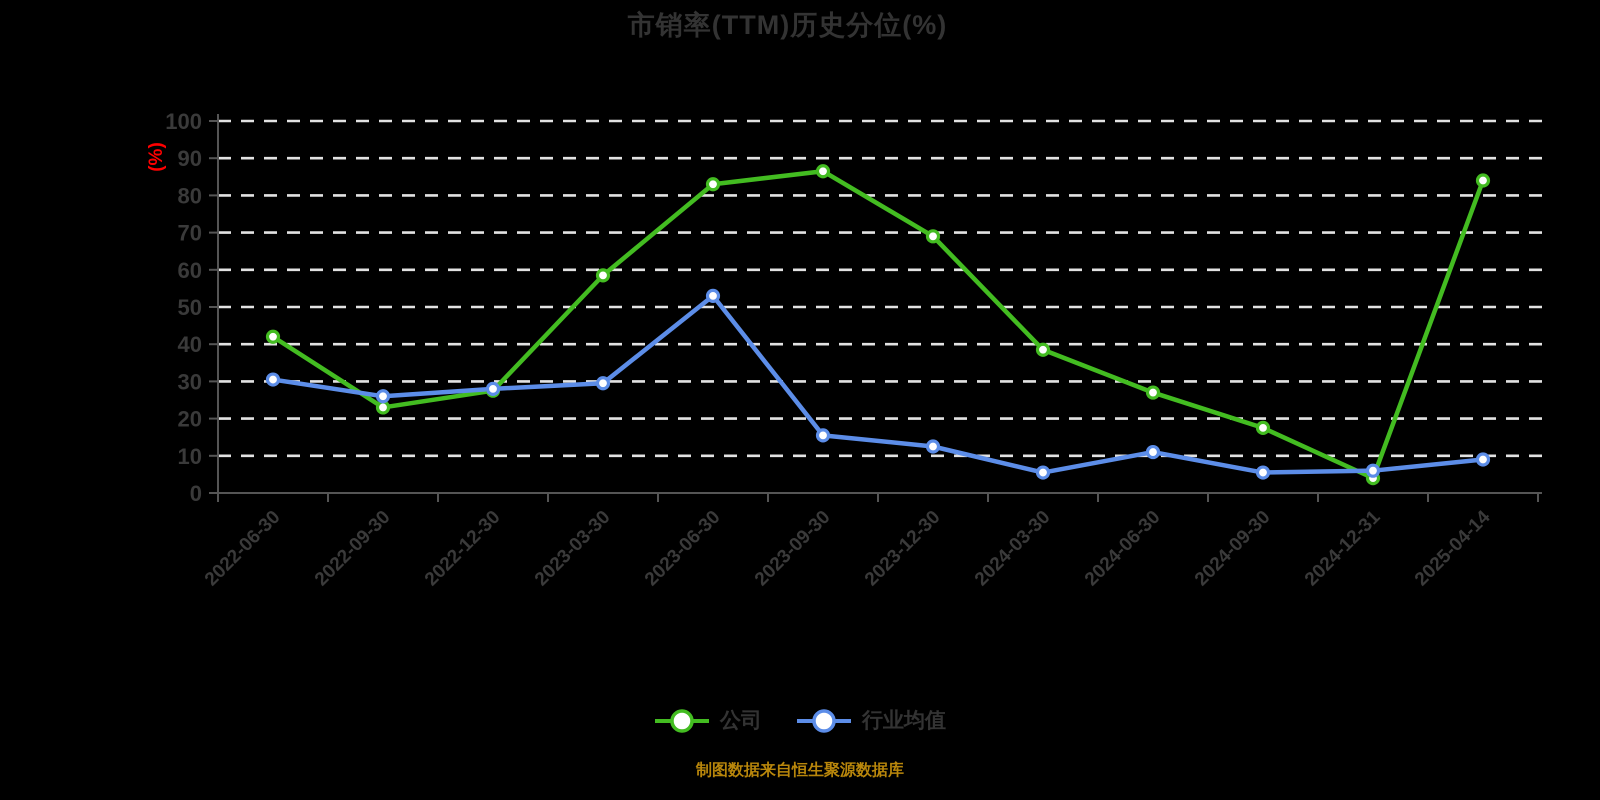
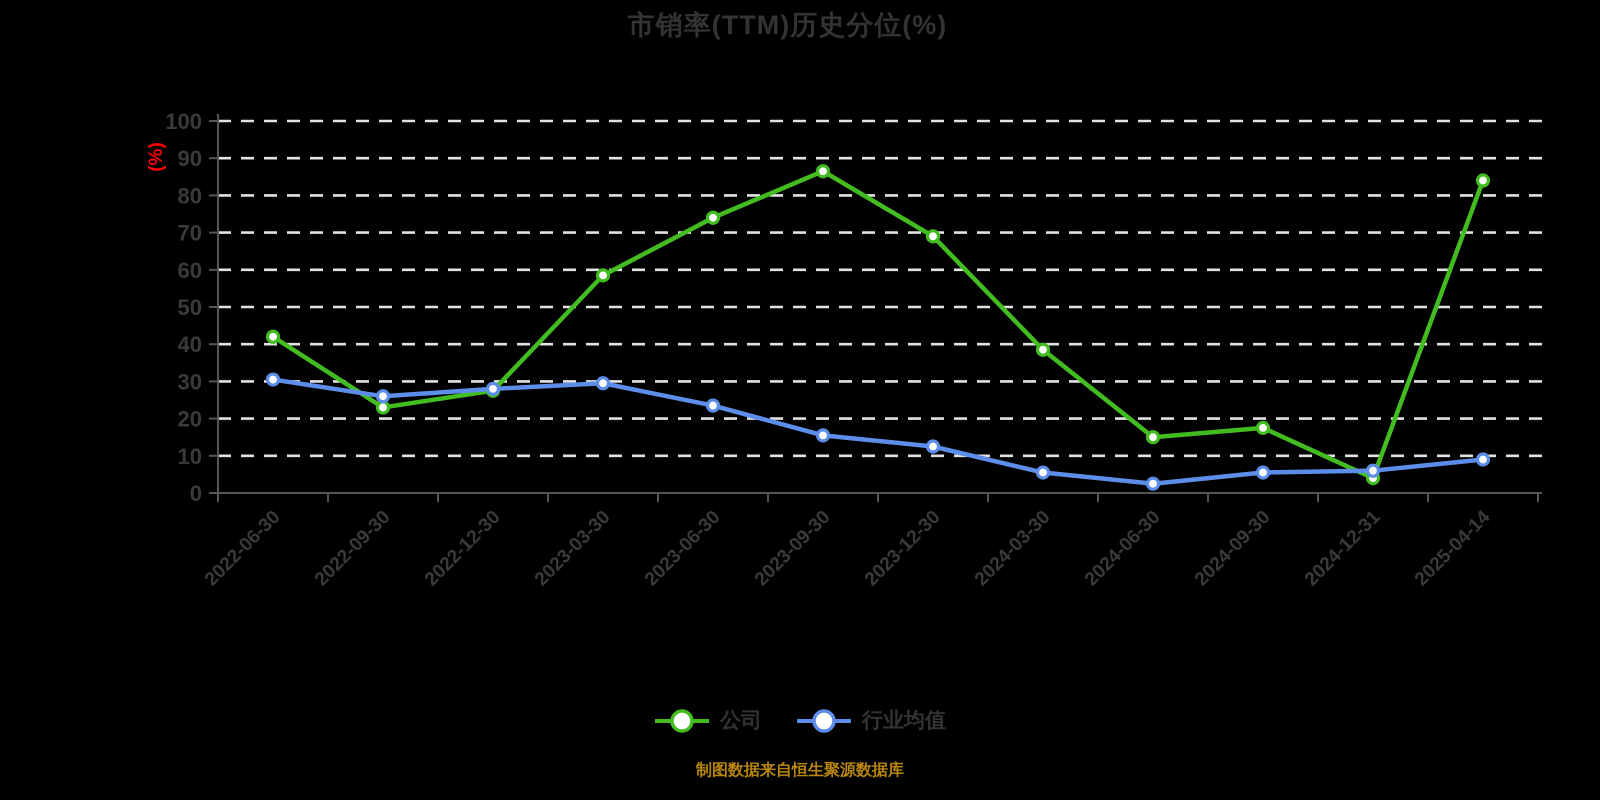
公司/2023-06-30: 83 -> 74
行业均值/2023-06-30: 53 -> 24
公司/2024-06-30: 27 -> 15
行业均值/2024-06-30: 11 -> 2
